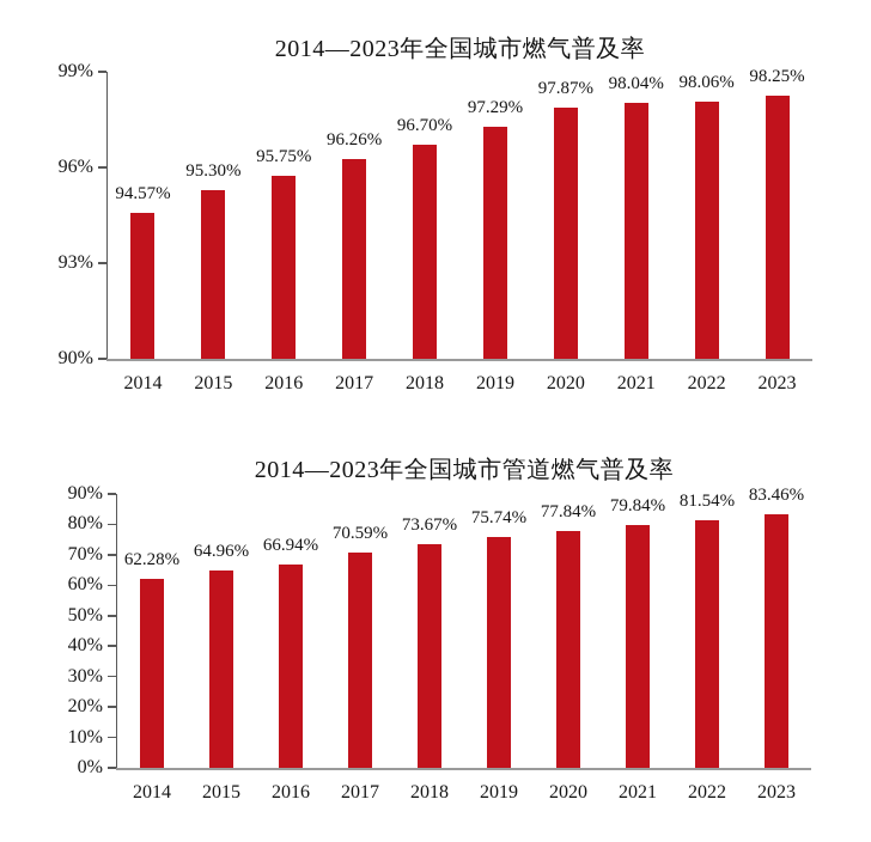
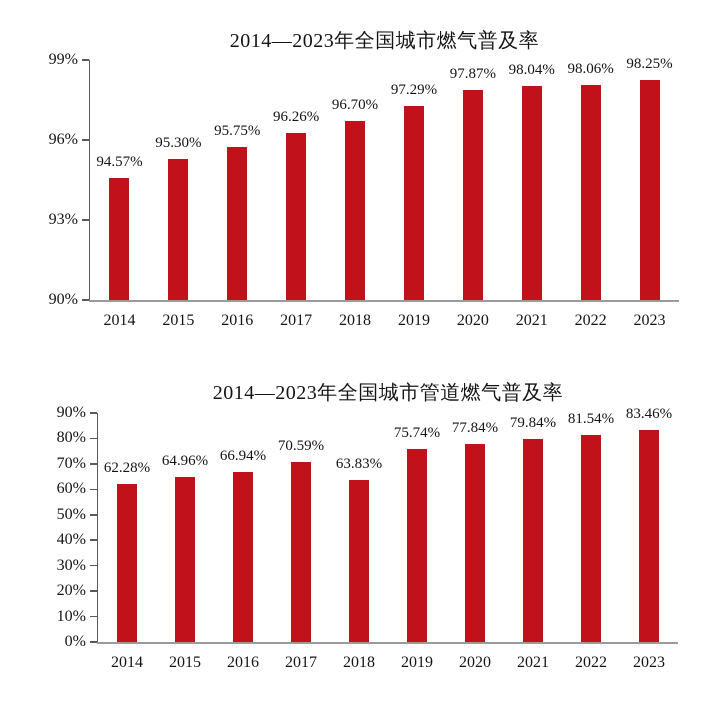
2014—2023年全国城市管道燃气普及率/2018: 73.67% -> 63.83%
